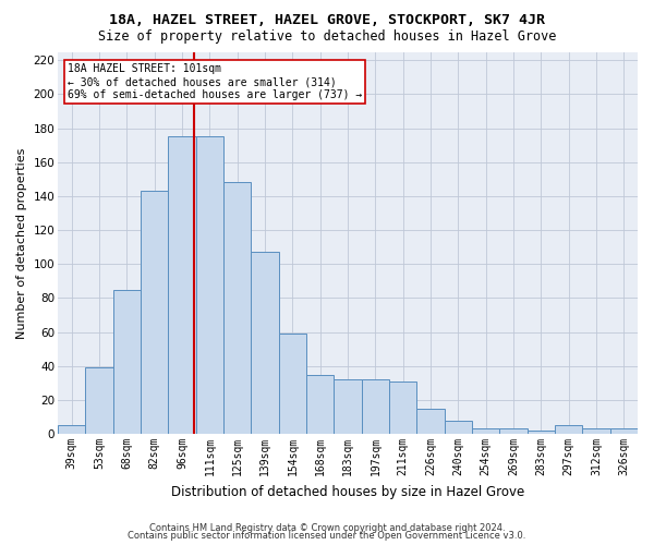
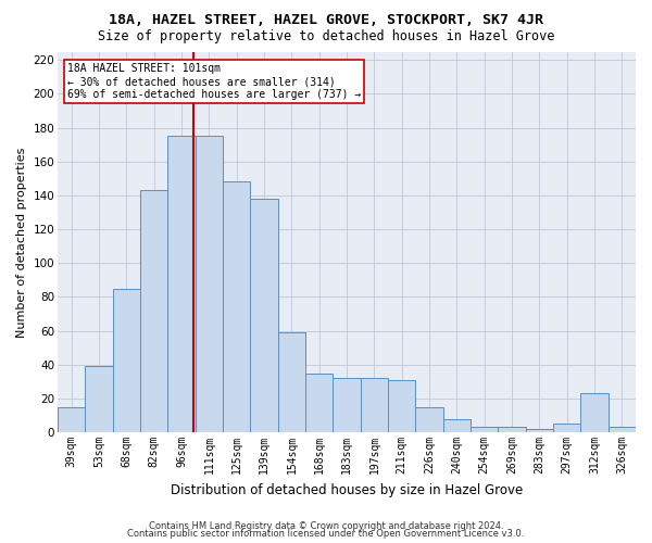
39sqm: 5 -> 15
139sqm: 107 -> 138
312sqm: 3 -> 23
